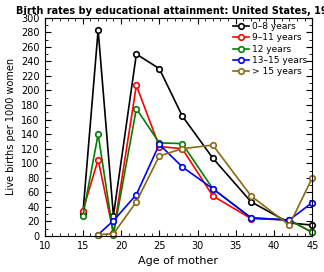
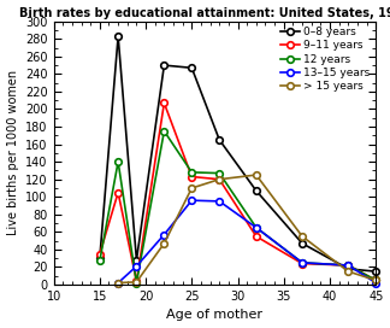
0–8 years/25: 230 -> 247
13–15 years/25: 126 -> 96
13–15 years/45: 46 -> 2
> 15 years/45: 80 -> 5
